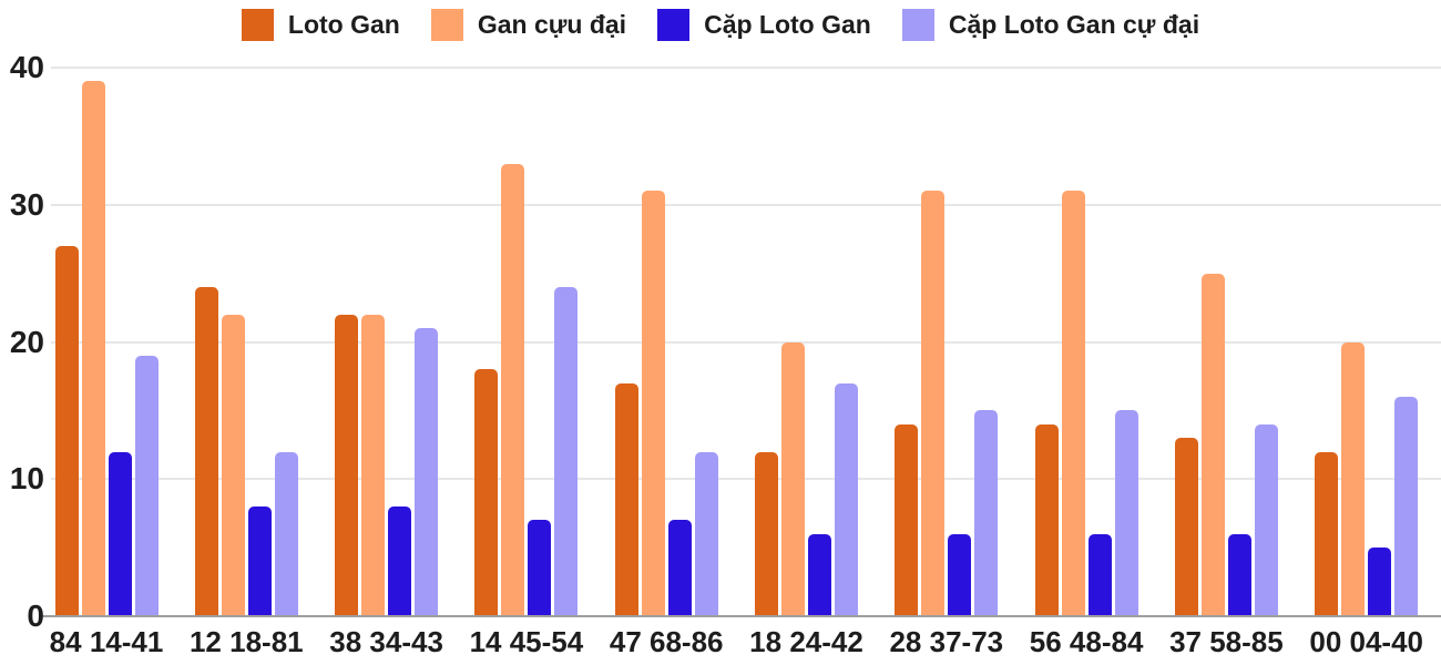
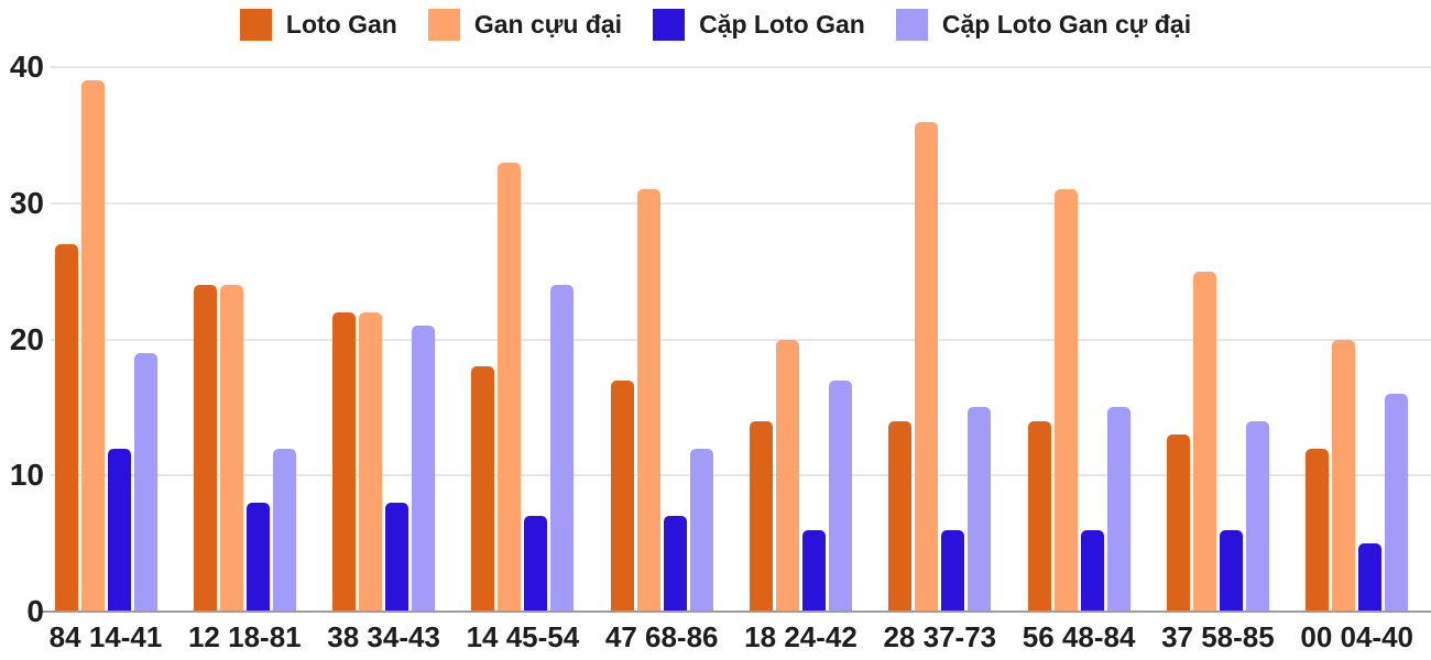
Gan cựu đại/12 18-81: 22 -> 24
Loto Gan/18 24-42: 12 -> 14
Gan cựu đại/28 37-73: 31 -> 36
